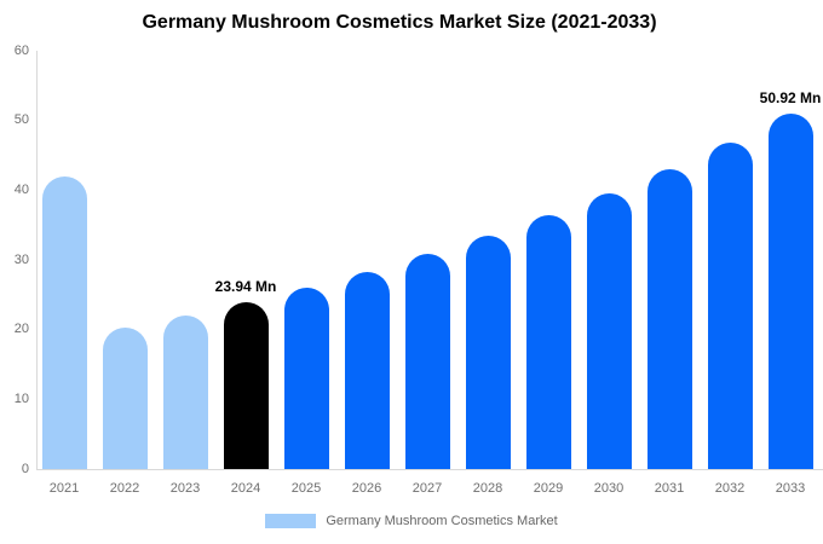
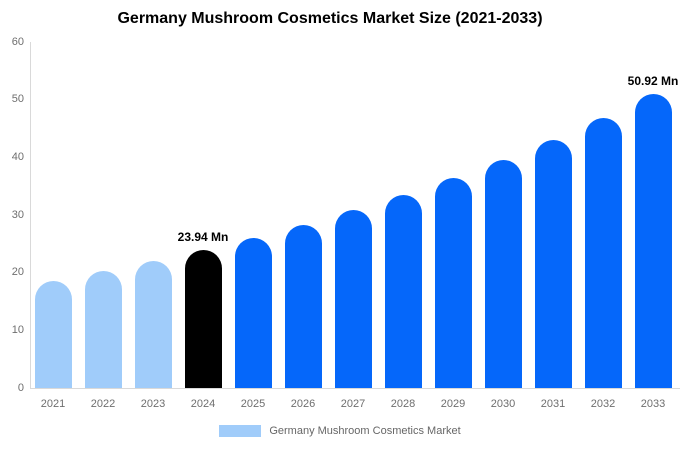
2021: 42 -> 19
